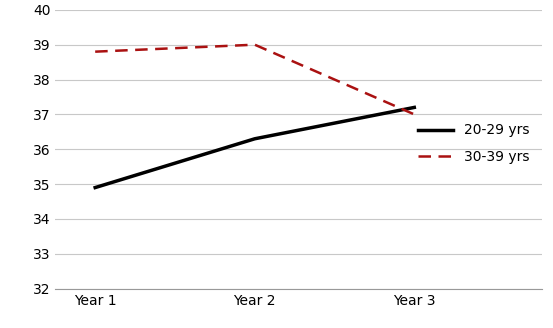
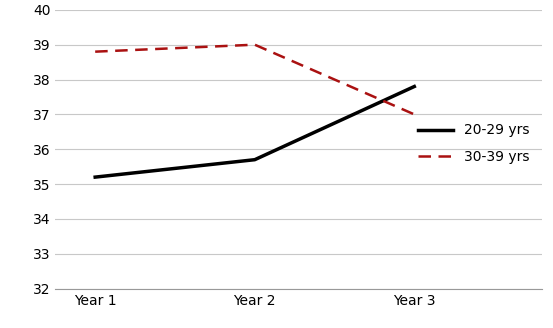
20-29 yrs/Year 1: 34.9 -> 35.2
20-29 yrs/Year 2: 36.3 -> 35.7
20-29 yrs/Year 3: 37.2 -> 37.8
